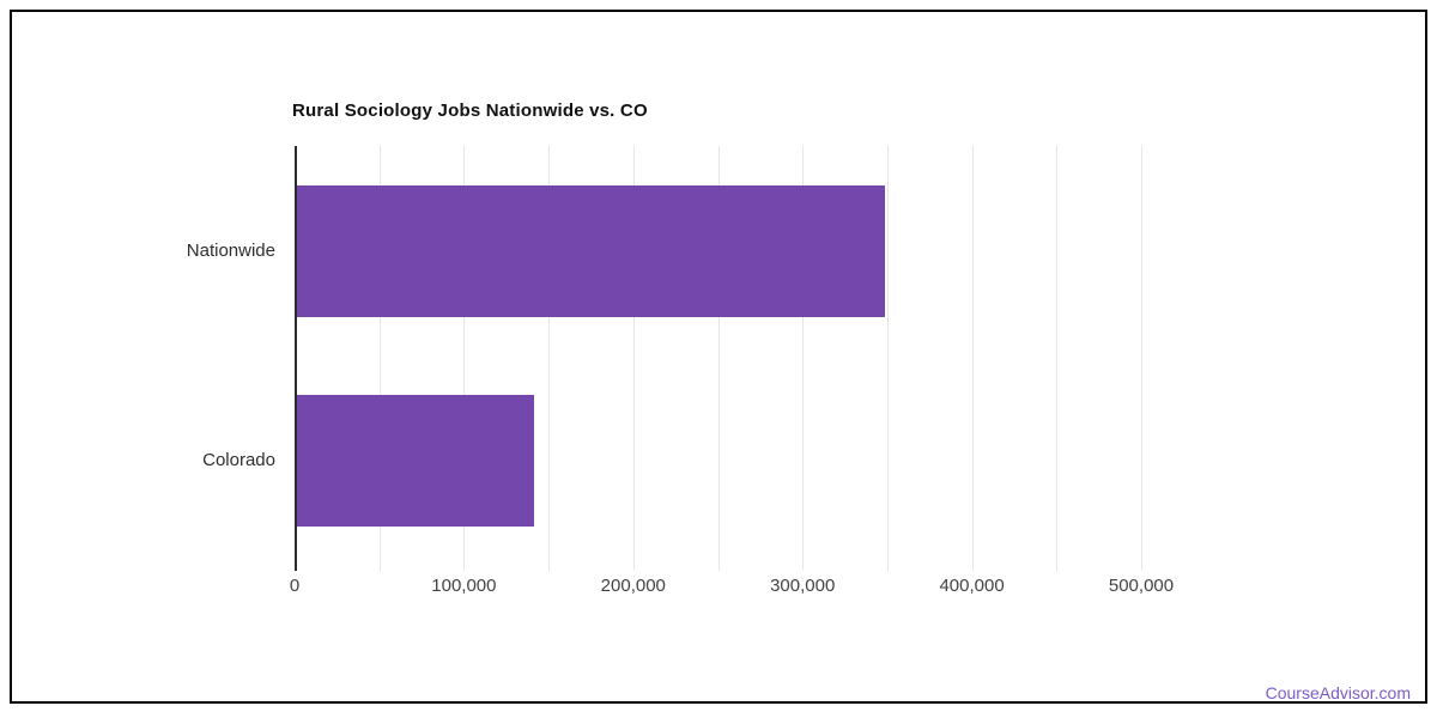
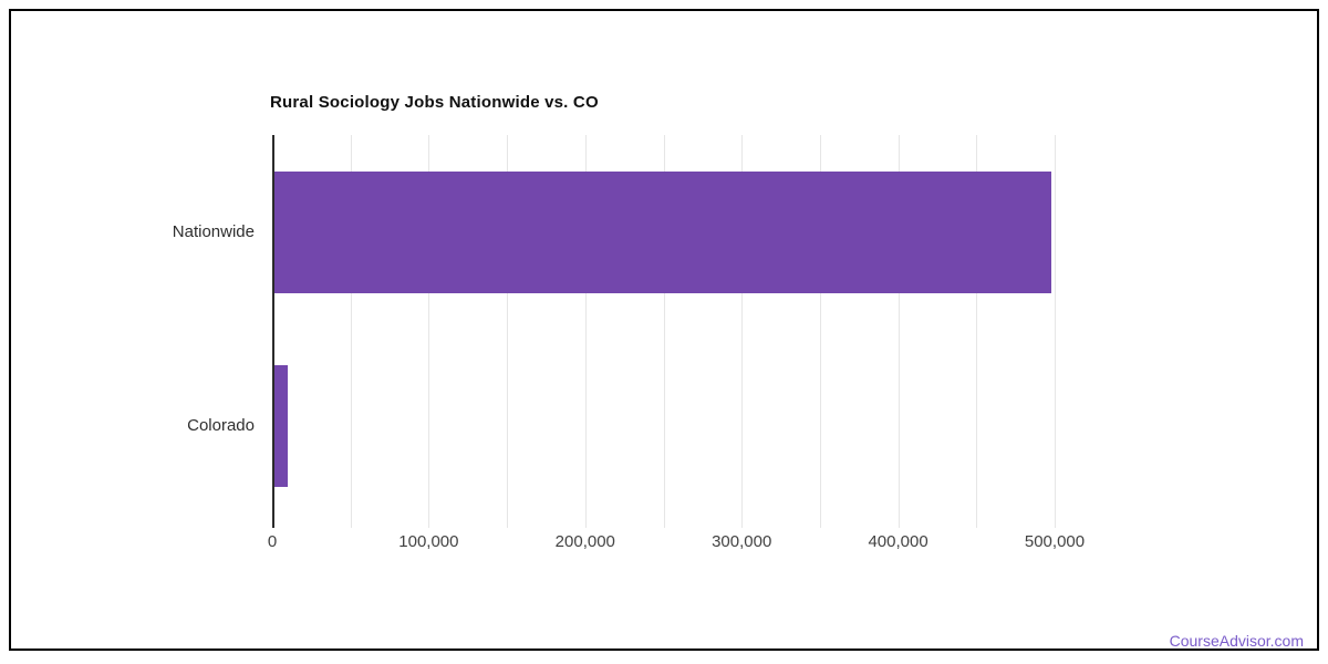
Nationwide: 348000 -> 497000
Colorado: 141000 -> 9000
